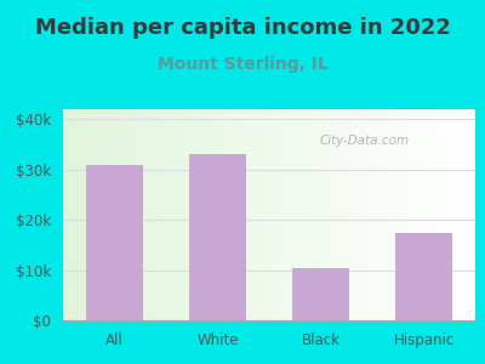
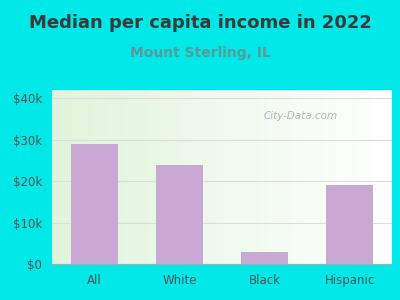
All: $31.0k -> $29.0k
White: $33.0k -> $24.0k
Black: $10.5k -> $3.0k
Hispanic: $17.5k -> $19.0k
